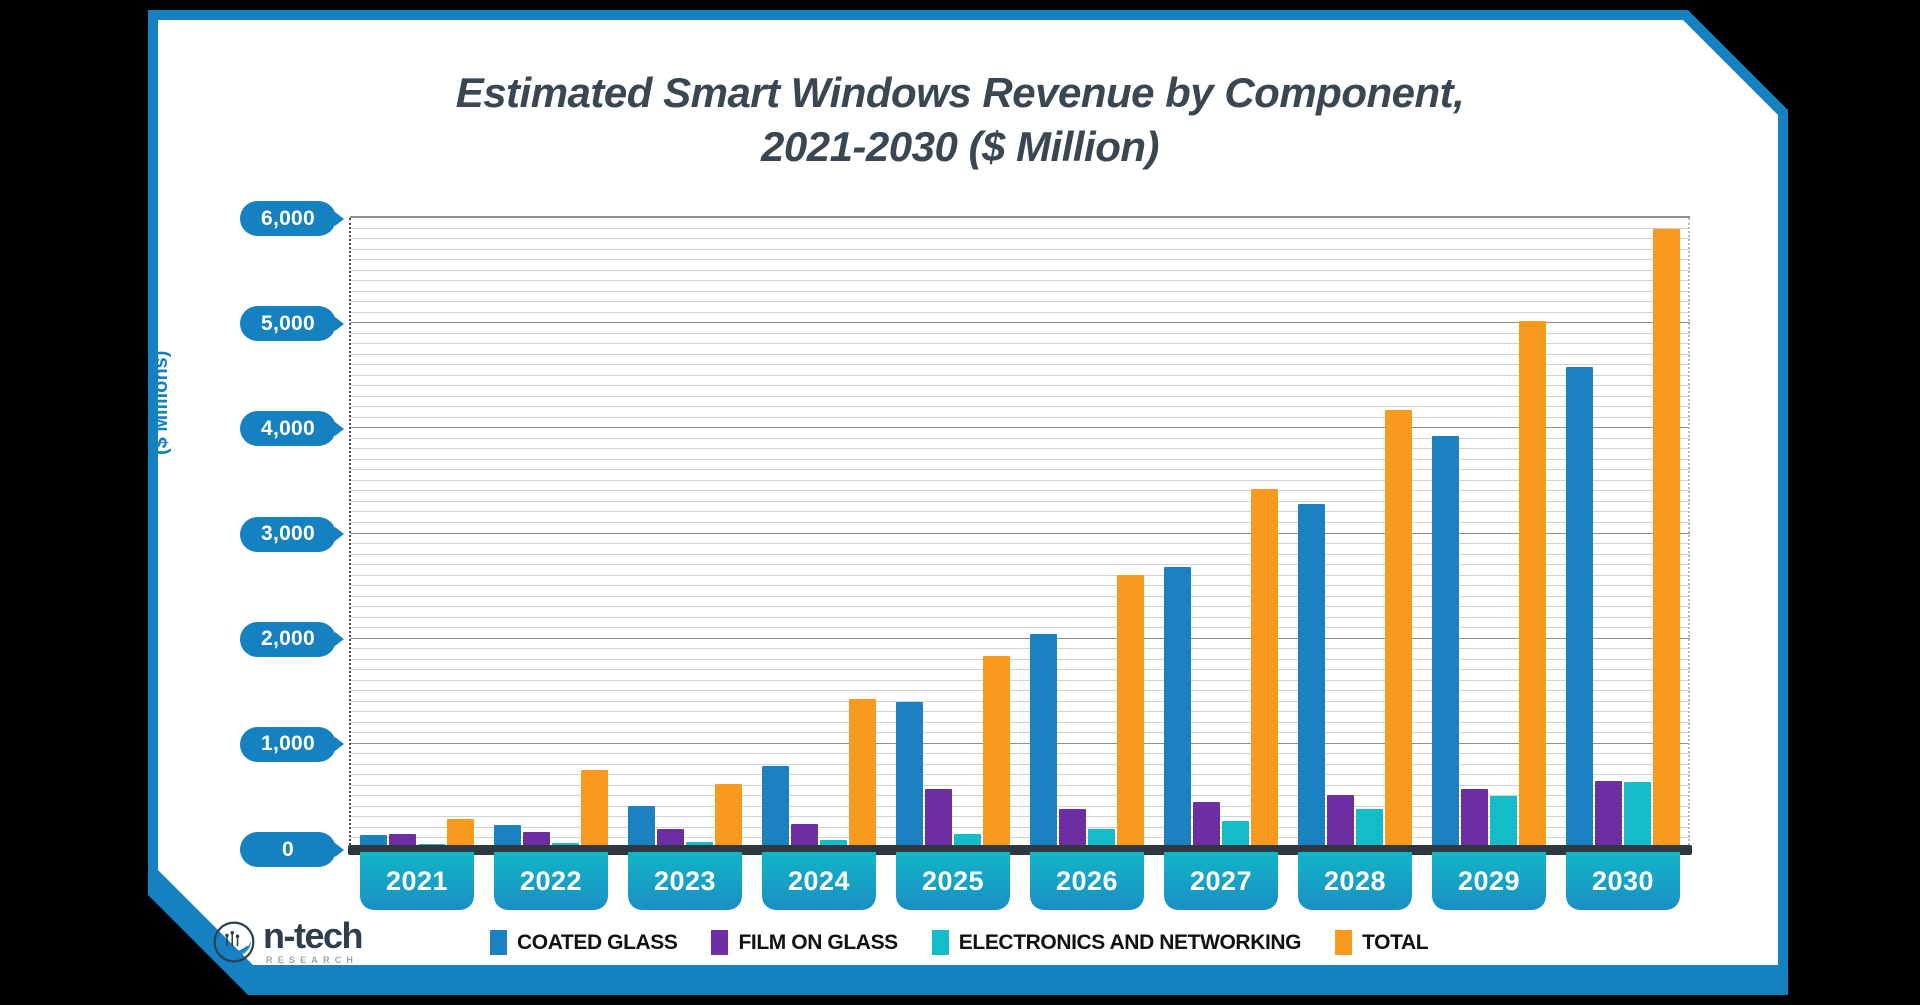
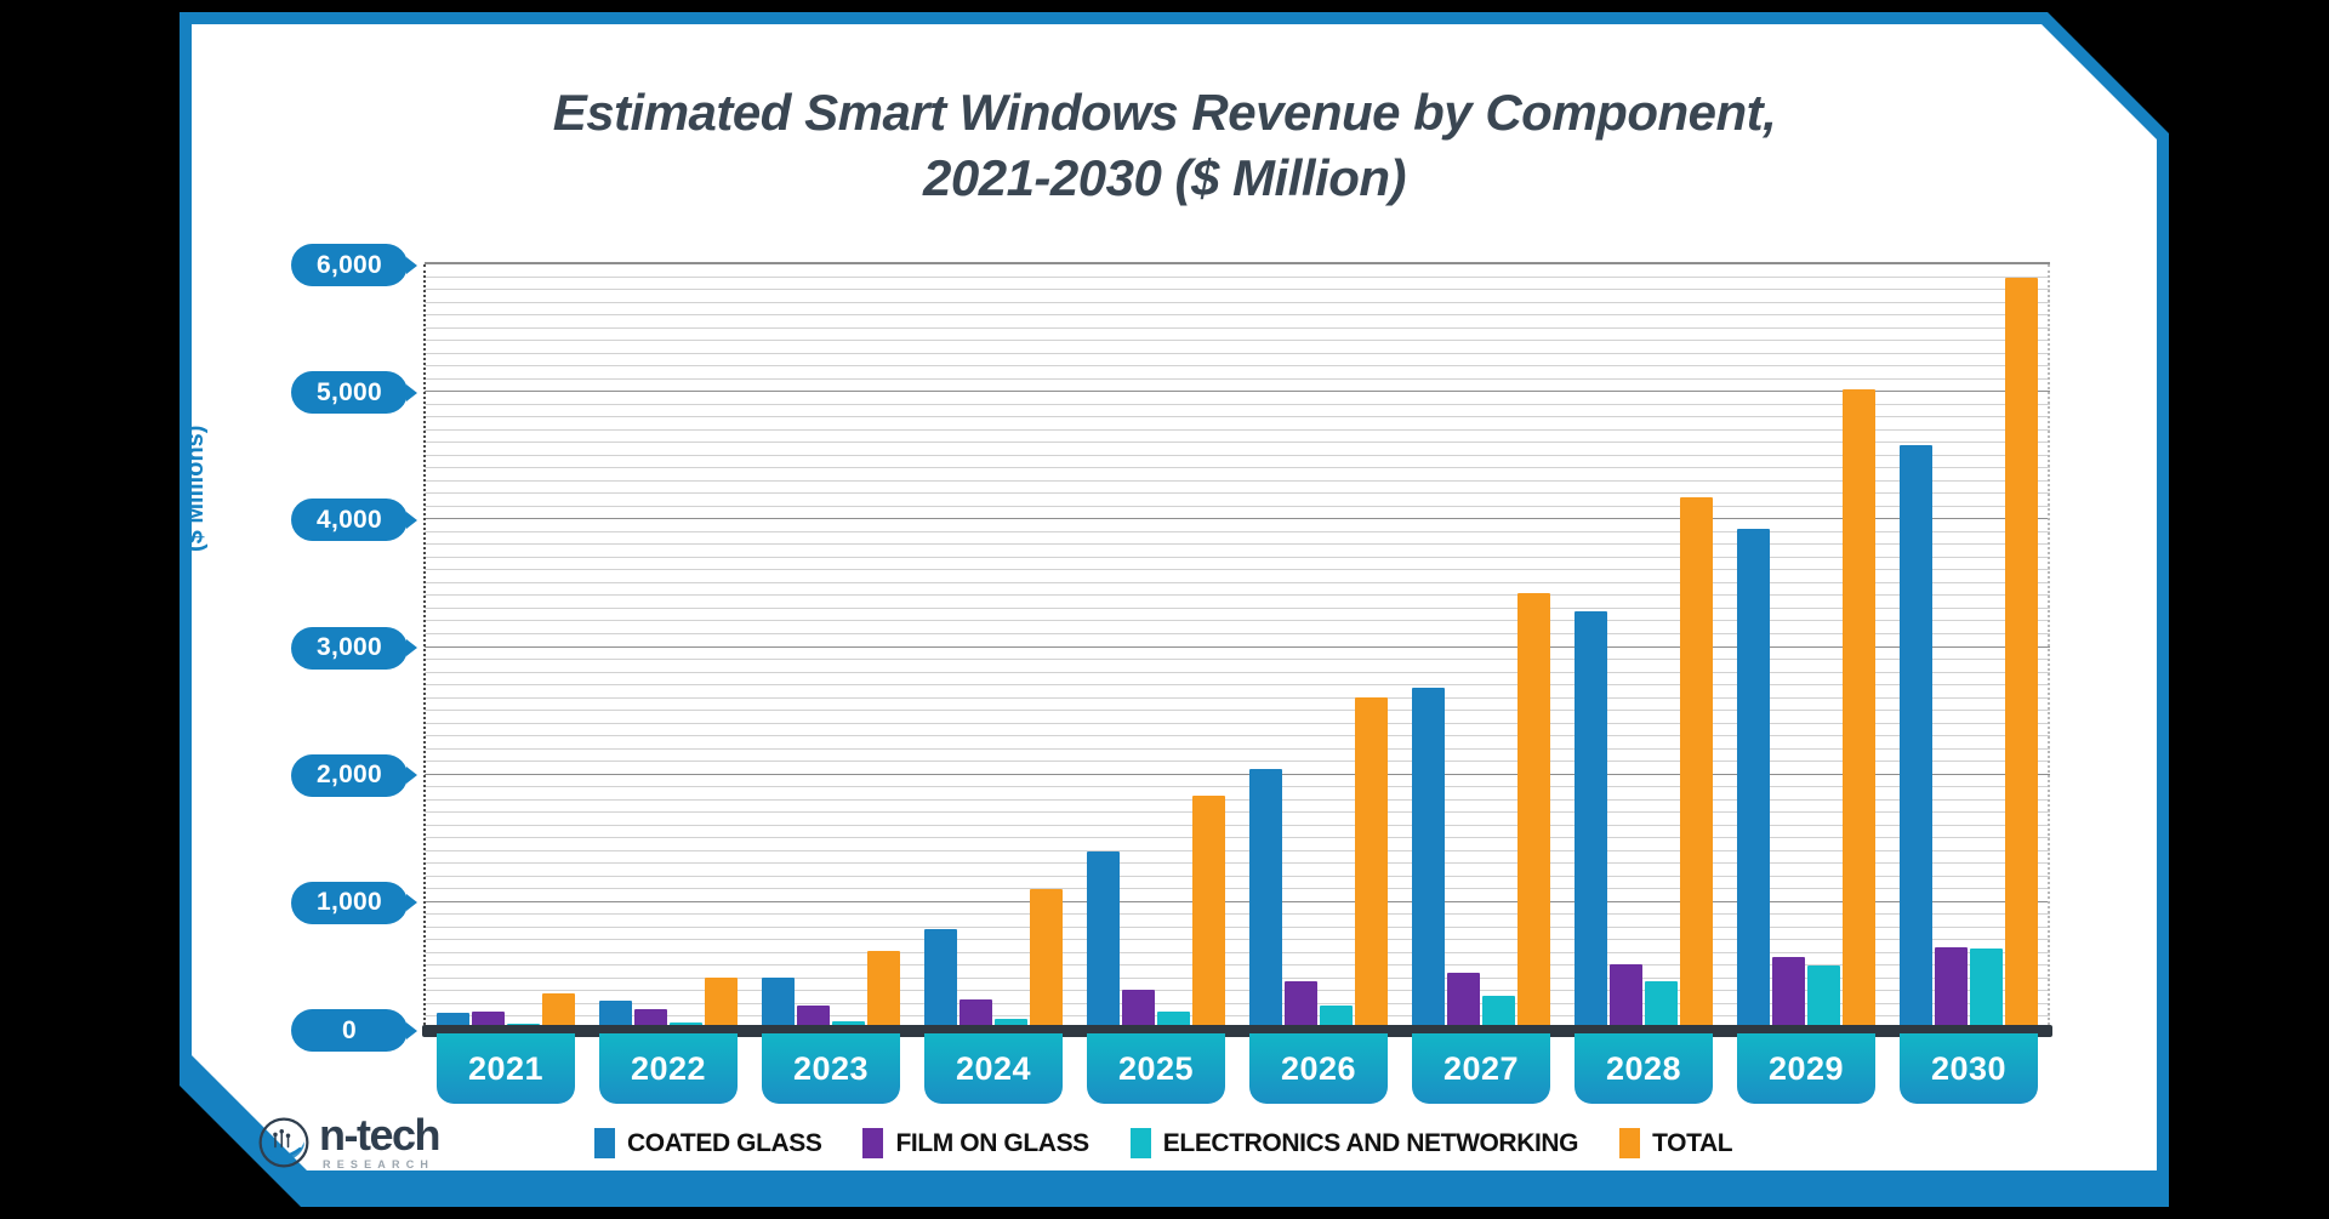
TOTAL/2022: 750 -> 410
TOTAL/2024: 1430 -> 1100
FILM ON GLASS/2025: 570 -> 320
